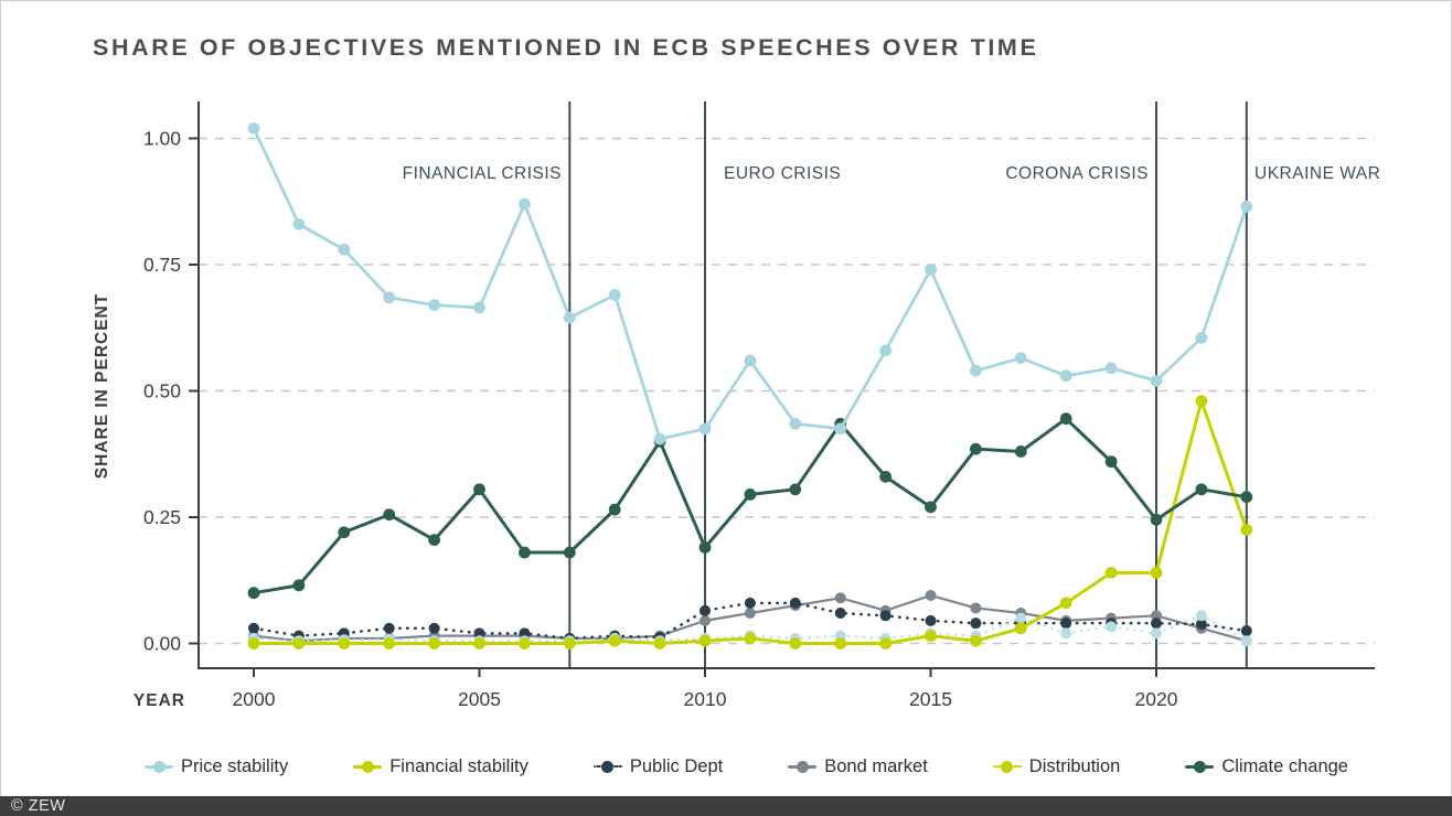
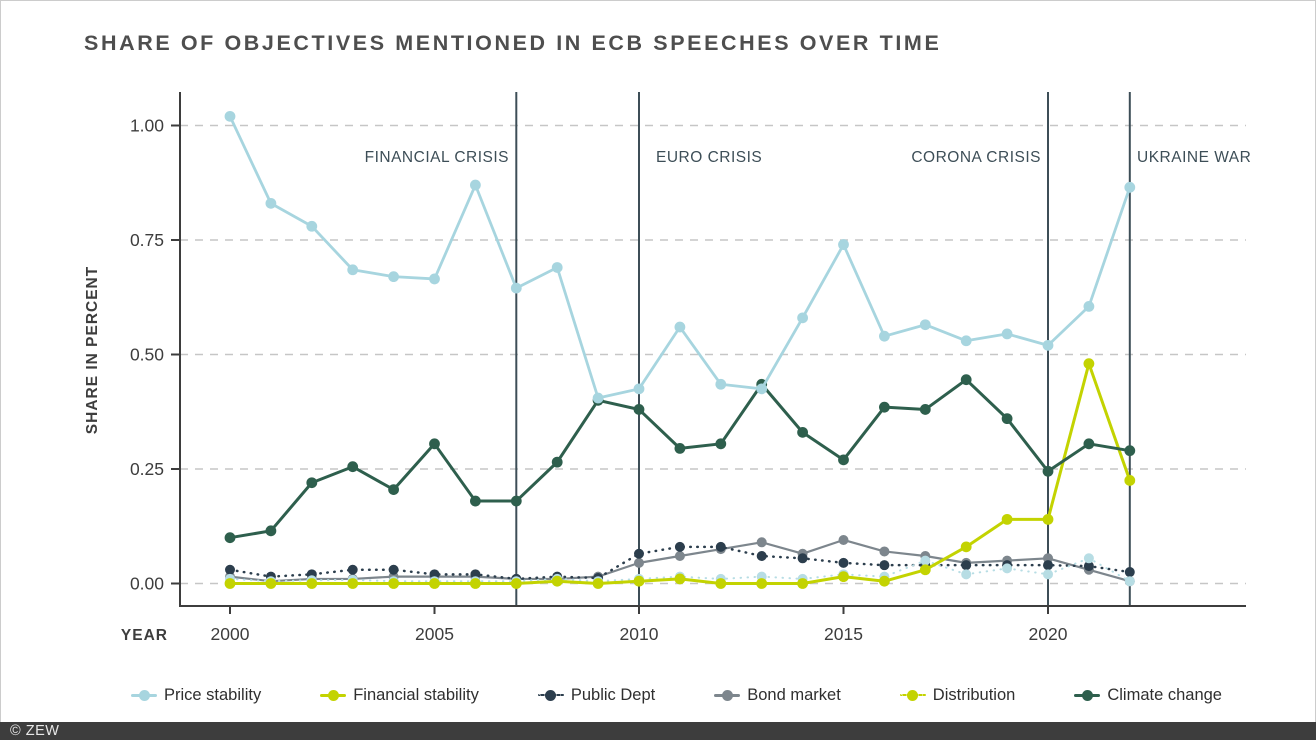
Climate change/2010: 0.19 -> 0.38
